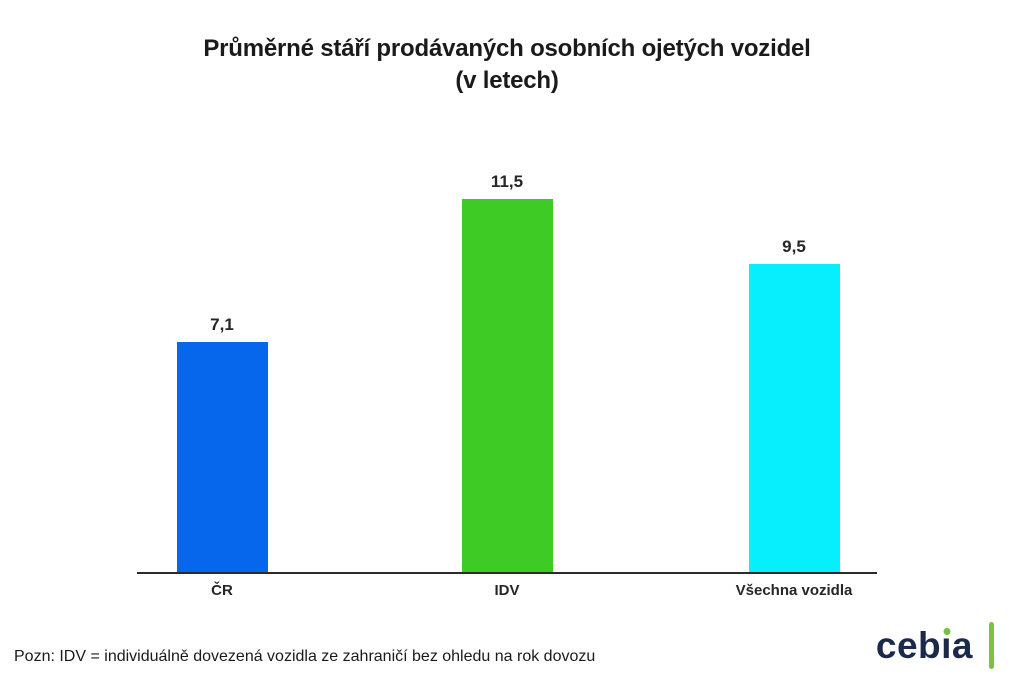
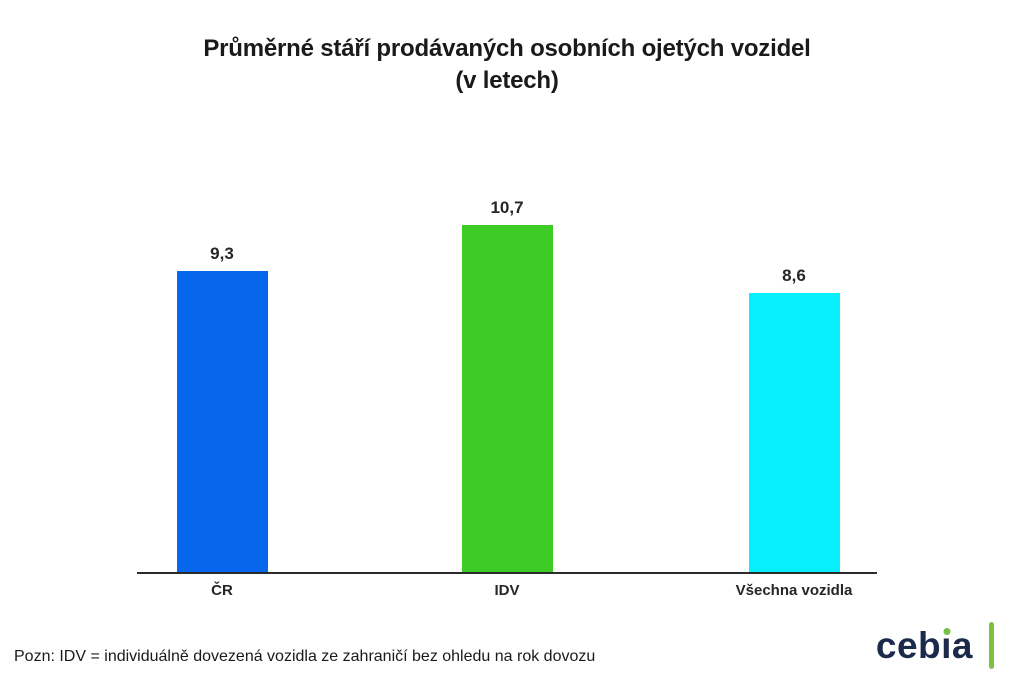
ČR: 7,1 -> 9,3
IDV: 11,5 -> 10,7
Všechna vozidla: 9,5 -> 8,6
